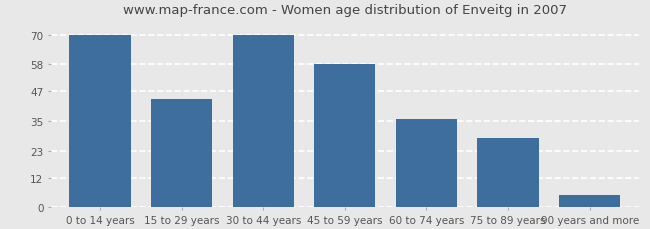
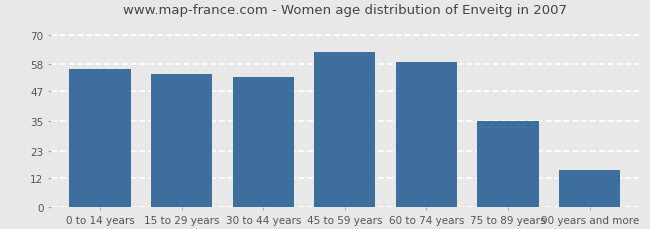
0 to 14 years: 70 -> 56
15 to 29 years: 44 -> 54
30 to 44 years: 70 -> 53
45 to 59 years: 58 -> 63
60 to 74 years: 36 -> 59
75 to 89 years: 28 -> 35
90 years and more: 5 -> 15
